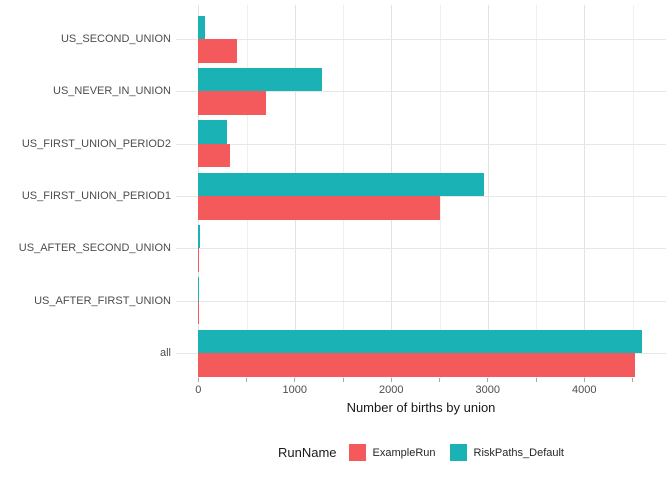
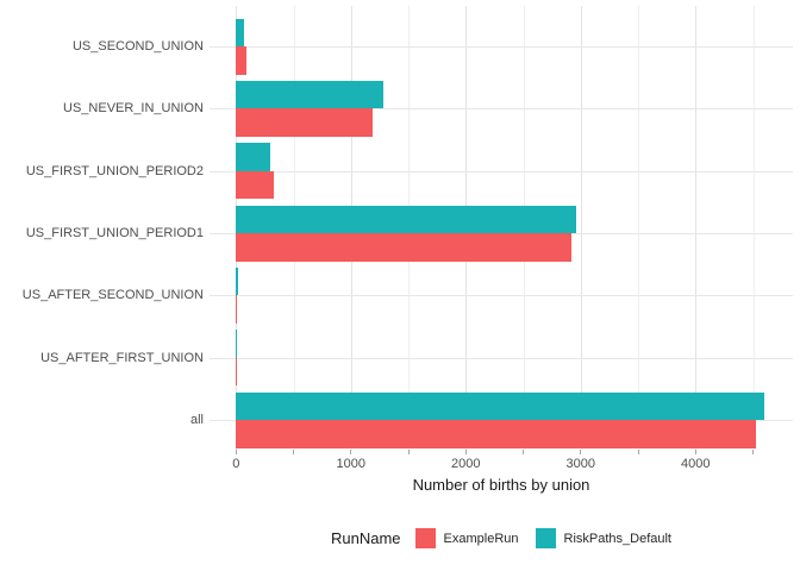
ExampleRun/US_SECOND_UNION: 400 -> 100
ExampleRun/US_NEVER_IN_UNION: 700 -> 1200
ExampleRun/US_FIRST_UNION_PERIOD1: 2500 -> 2900
